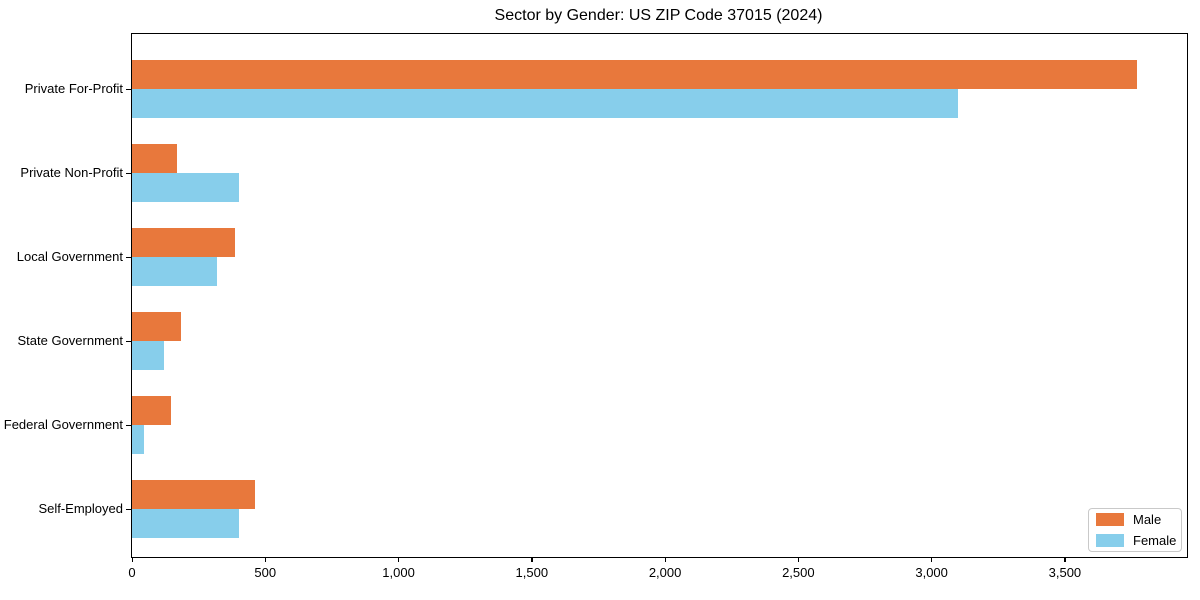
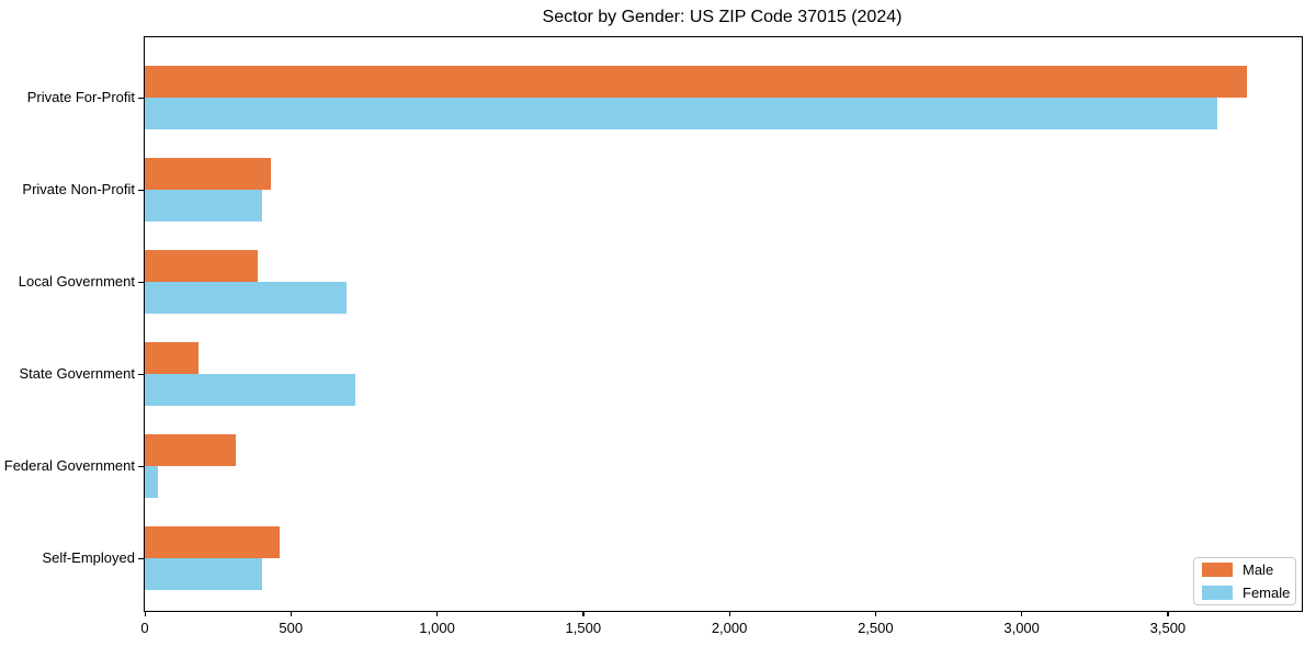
Female/Private For-Profit: 3100 -> 3670
Male/Private Non-Profit: 170 -> 430
Female/Local Government: 320 -> 690
Female/State Government: 120 -> 720
Male/Federal Government: 140 -> 310
